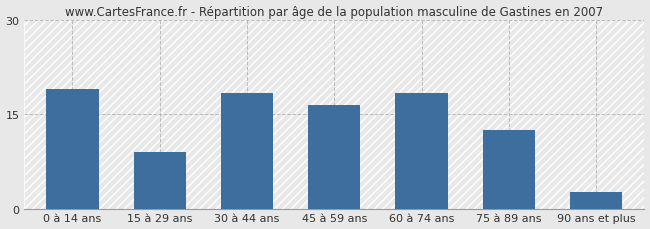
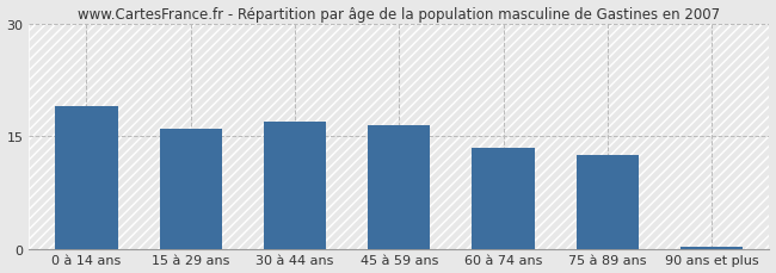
15 à 29 ans: 9.0 -> 16.0
30 à 44 ans: 18.4 -> 17.0
60 à 74 ans: 18.4 -> 13.5
90 ans et plus: 2.6 -> 0.3
